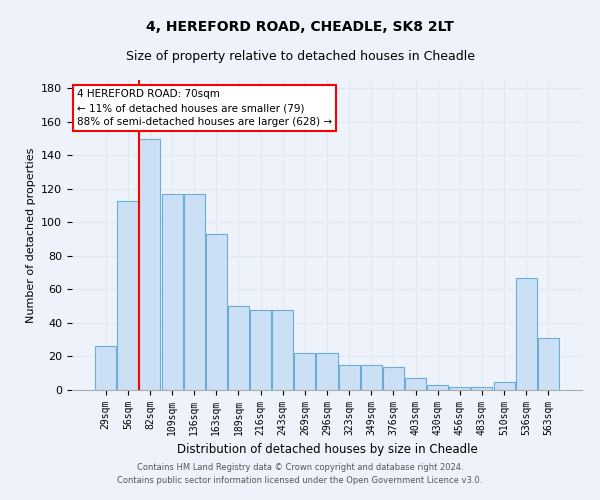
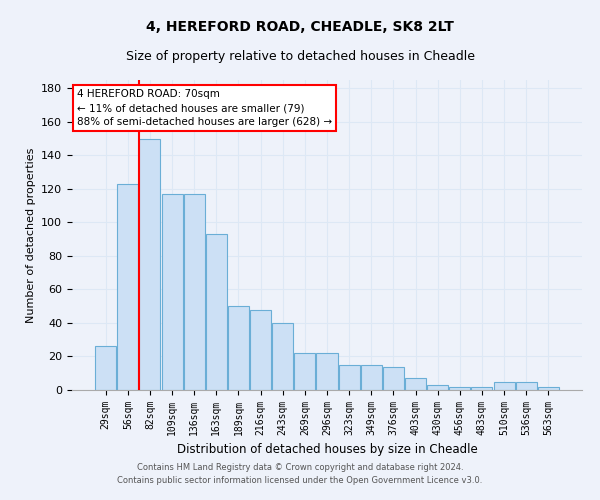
56sqm: 113 -> 123
243sqm: 48 -> 40
536sqm: 67 -> 5
563sqm: 31 -> 2
